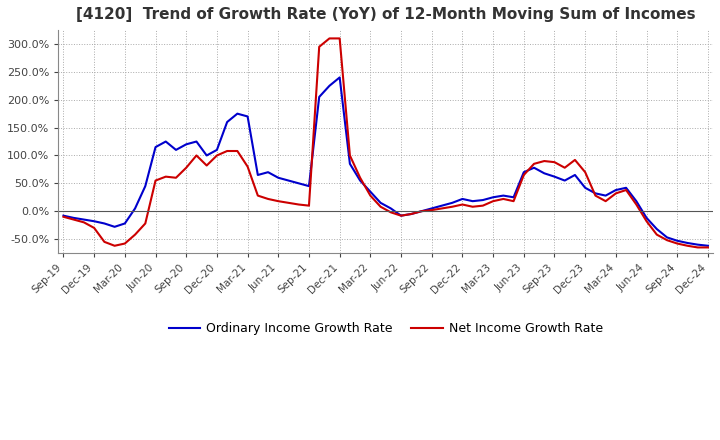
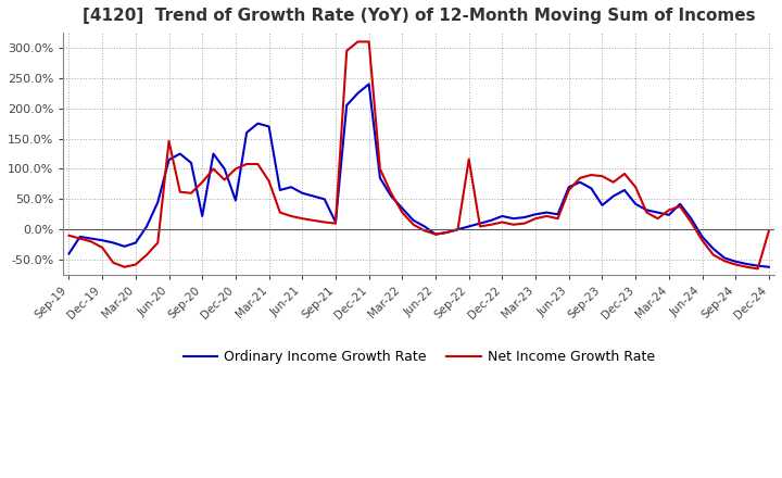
Ordinary Income Growth Rate/Sep-19: -8% -> -40%
Net Income Growth Rate/Jun-20: 55% -> 146%
Ordinary Income Growth Rate/Sep-20: 120% -> 22%
Ordinary Income Growth Rate/Dec-20: 110% -> 48%
Ordinary Income Growth Rate/Sep-21: 45% -> 12%
Net Income Growth Rate/Sep-22: 2% -> 116%
Ordinary Income Growth Rate/Sep-23: 62% -> 40%
Ordinary Income Growth Rate/Mar-24: 38% -> 24%
Net Income Growth Rate/Dec-24: -65% -> -2%
